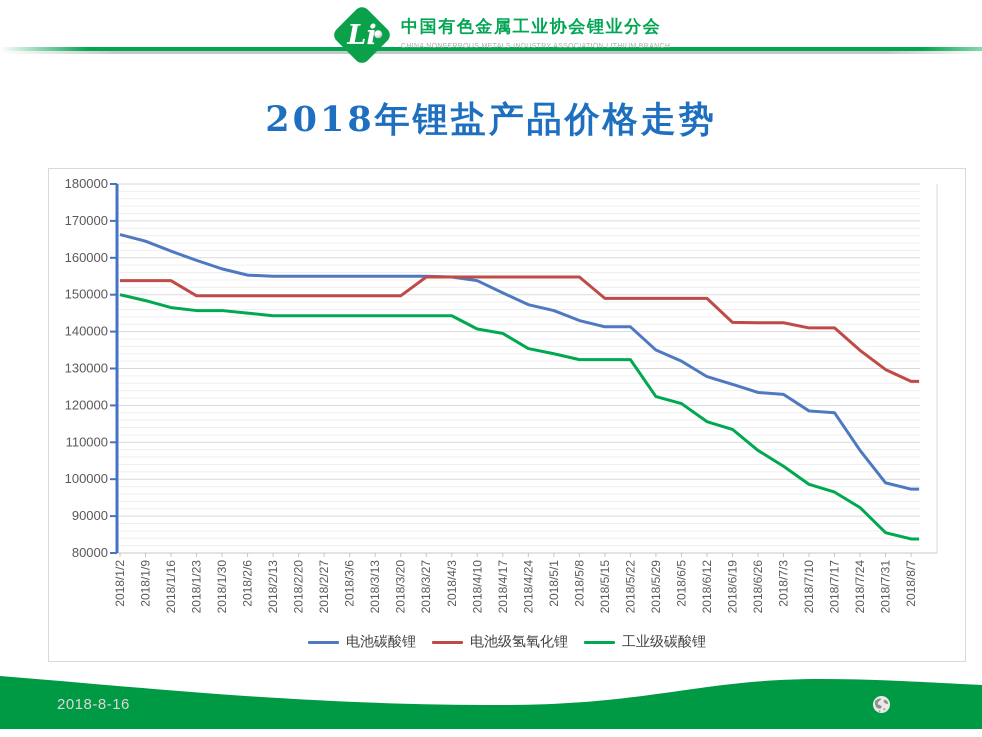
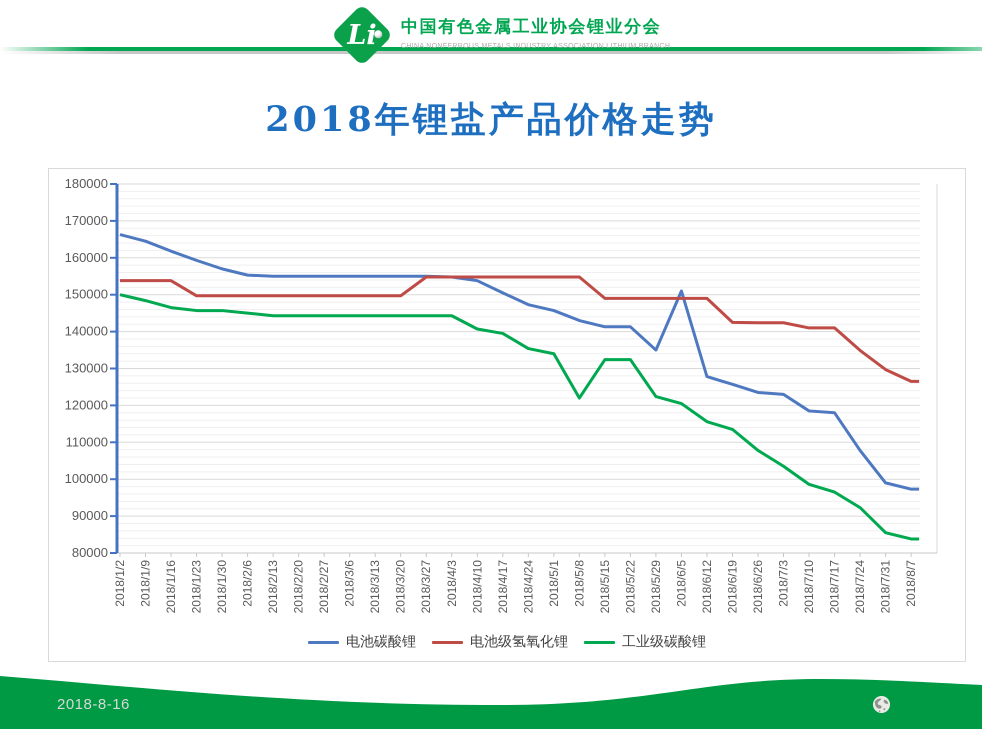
工业级碳酸锂/2018/5/8: 132000 -> 122000
电池碳酸锂/2018/6/5: 132000 -> 151000
